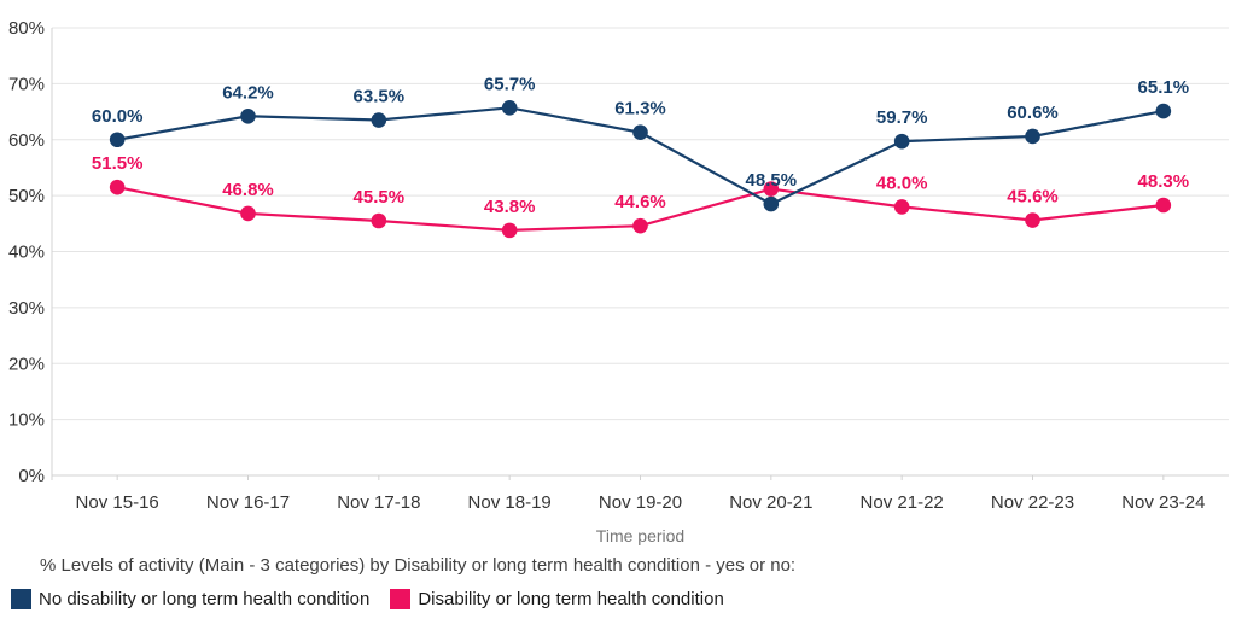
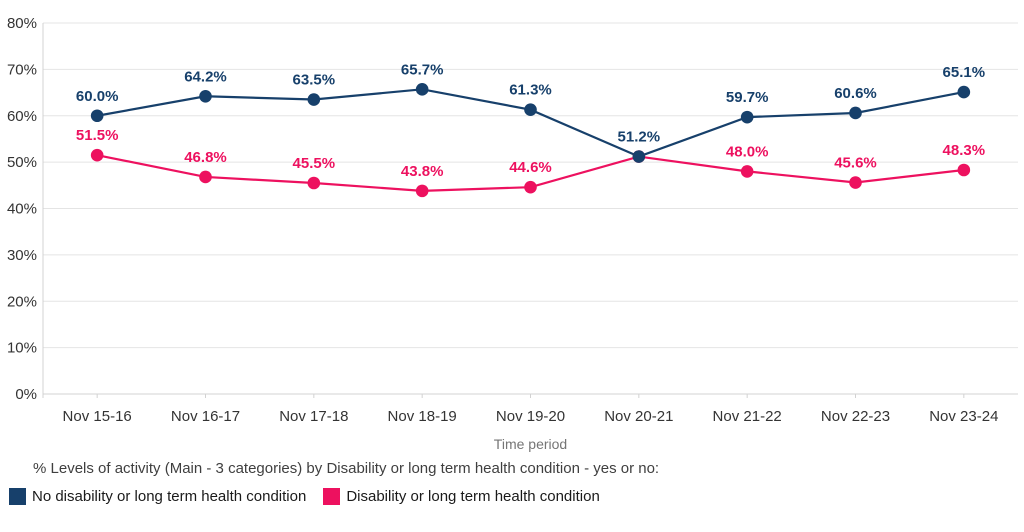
No disability or long term health condition/Nov 20-21: 48.5% -> 51.2%
